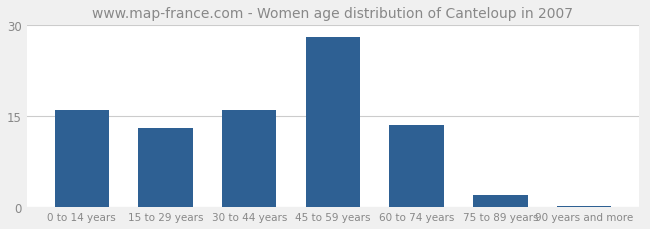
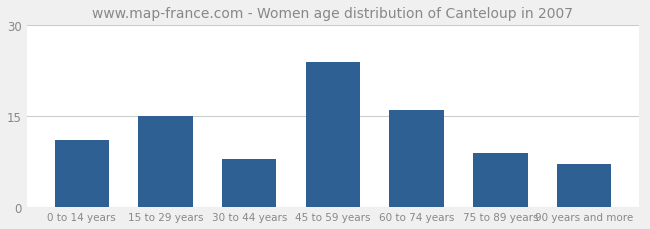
0 to 14 years: 16.0 -> 11.0
15 to 29 years: 13.0 -> 15.0
30 to 44 years: 16.0 -> 8.0
45 to 59 years: 28.0 -> 24.0
60 to 74 years: 13.5 -> 16.0
75 to 89 years: 2.0 -> 9.0
90 years and more: 0.2 -> 7.2
